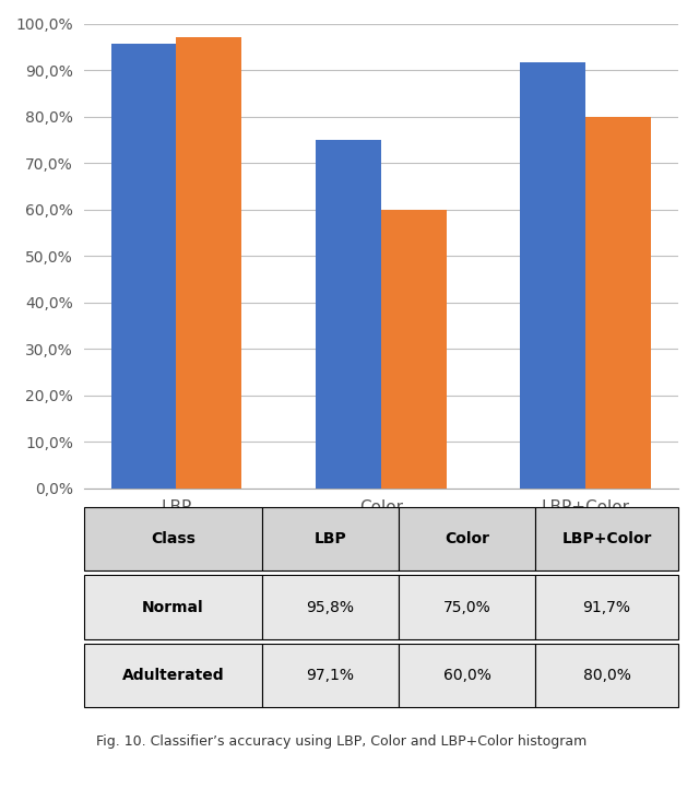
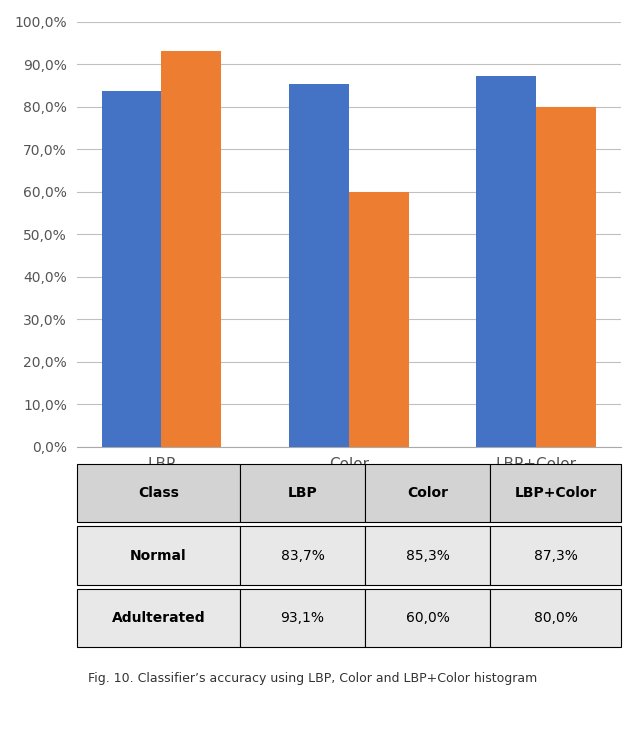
Normal/LBP: 95,8% -> 83,7%
Adulterated/LBP: 97,1% -> 93,1%
Normal/Color: 75,0% -> 85,3%
Normal/LBP+Color: 91,7% -> 87,3%
